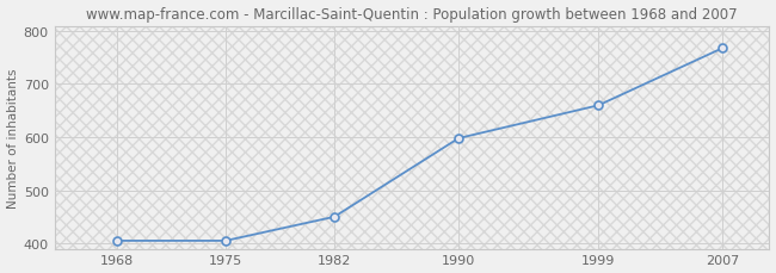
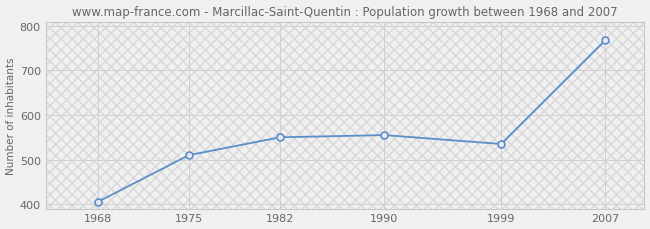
1975: 405 -> 510
1982: 450 -> 550
1990: 598 -> 555
1999: 660 -> 535
